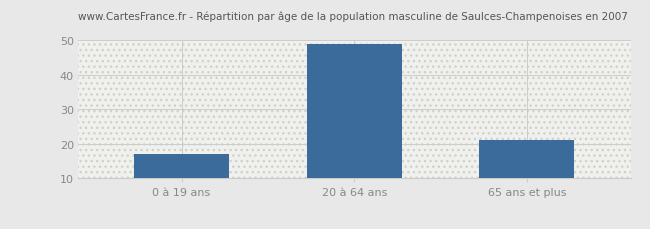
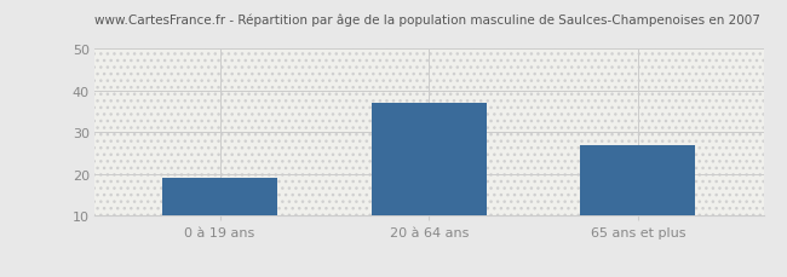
0 à 19 ans: 17 -> 19
20 à 64 ans: 49 -> 37
65 ans et plus: 21 -> 27
